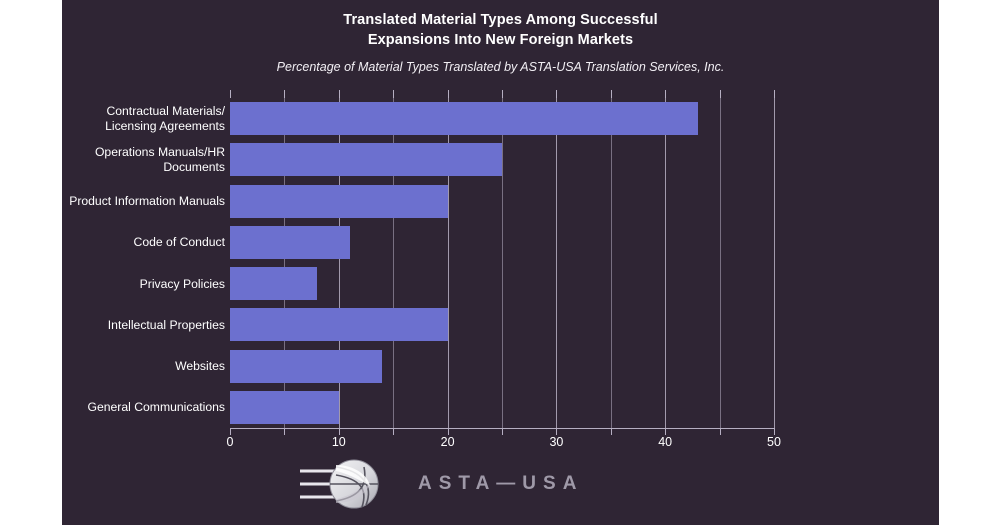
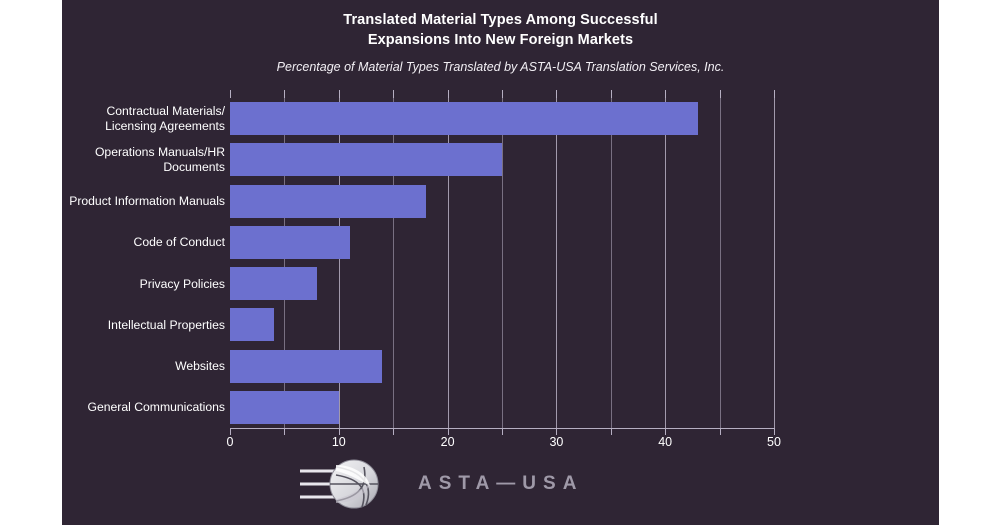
Product Information Manuals: 20 -> 18
Intellectual Properties: 20 -> 4
